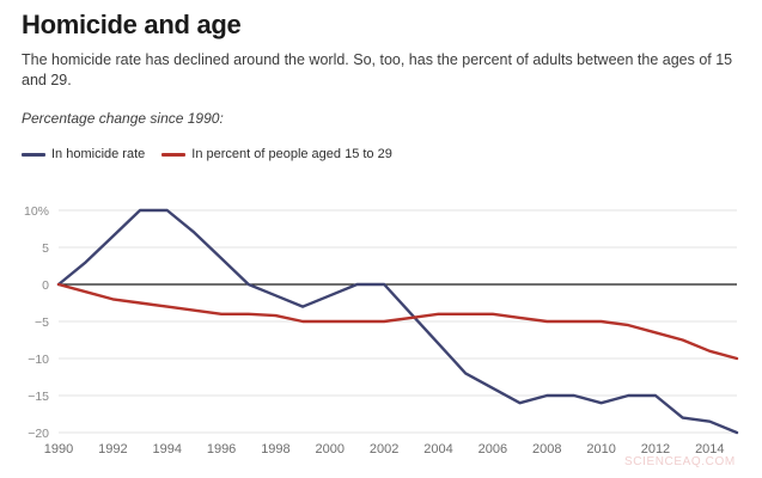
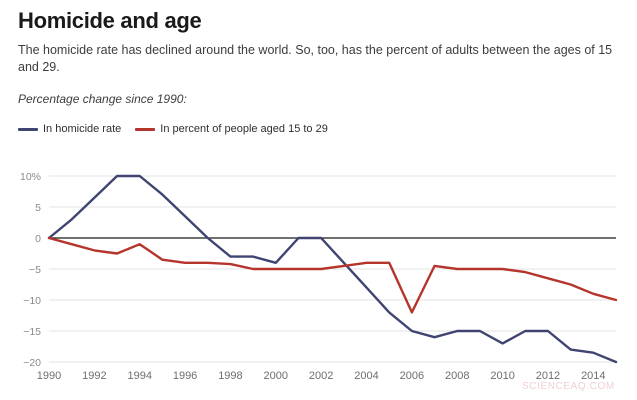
In percent of people aged 15 to 29/1994: -3% -> -1%
In homicide rate/1998: -2% -> -3%
In homicide rate/2000: -2% -> -4%
In homicide rate/2006: -14% -> -15%
In percent of people aged 15 to 29/2006: -4% -> -12%
In homicide rate/2010: -16% -> -17%
